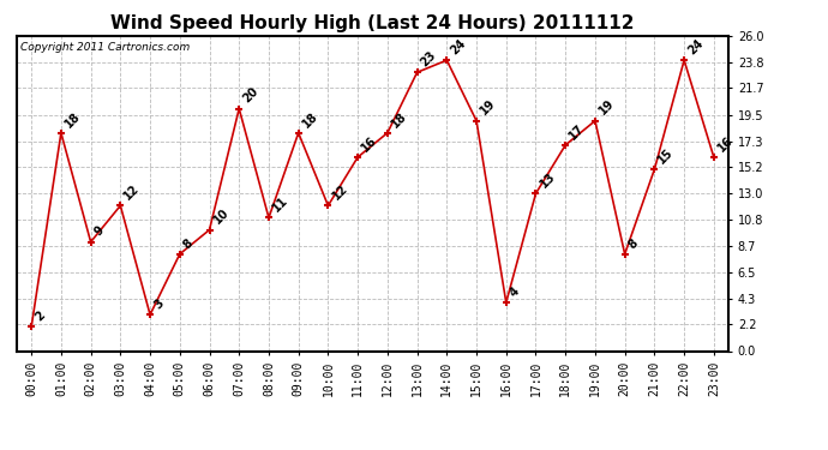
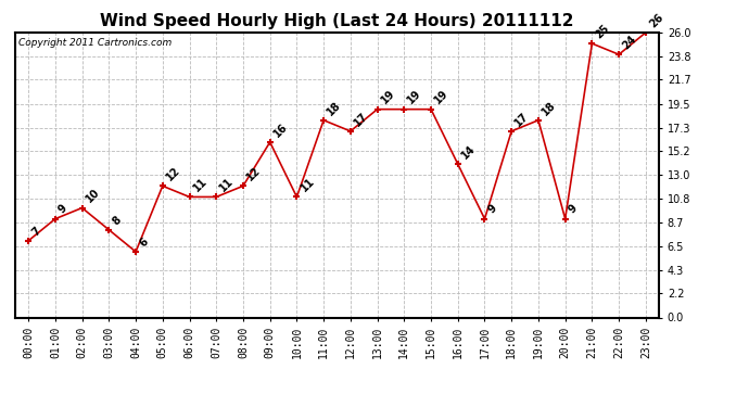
00:00: 2 -> 7
01:00: 18 -> 9
02:00: 9 -> 10
03:00: 12 -> 8
04:00: 3 -> 6
05:00: 8 -> 12
06:00: 10 -> 11
07:00: 20 -> 11
08:00: 11 -> 12
09:00: 18 -> 16
10:00: 12 -> 11
11:00: 16 -> 18
12:00: 18 -> 17
13:00: 23 -> 19
14:00: 24 -> 19
16:00: 4 -> 14
17:00: 13 -> 9
19:00: 19 -> 18
20:00: 8 -> 9
21:00: 15 -> 25
23:00: 16 -> 26
